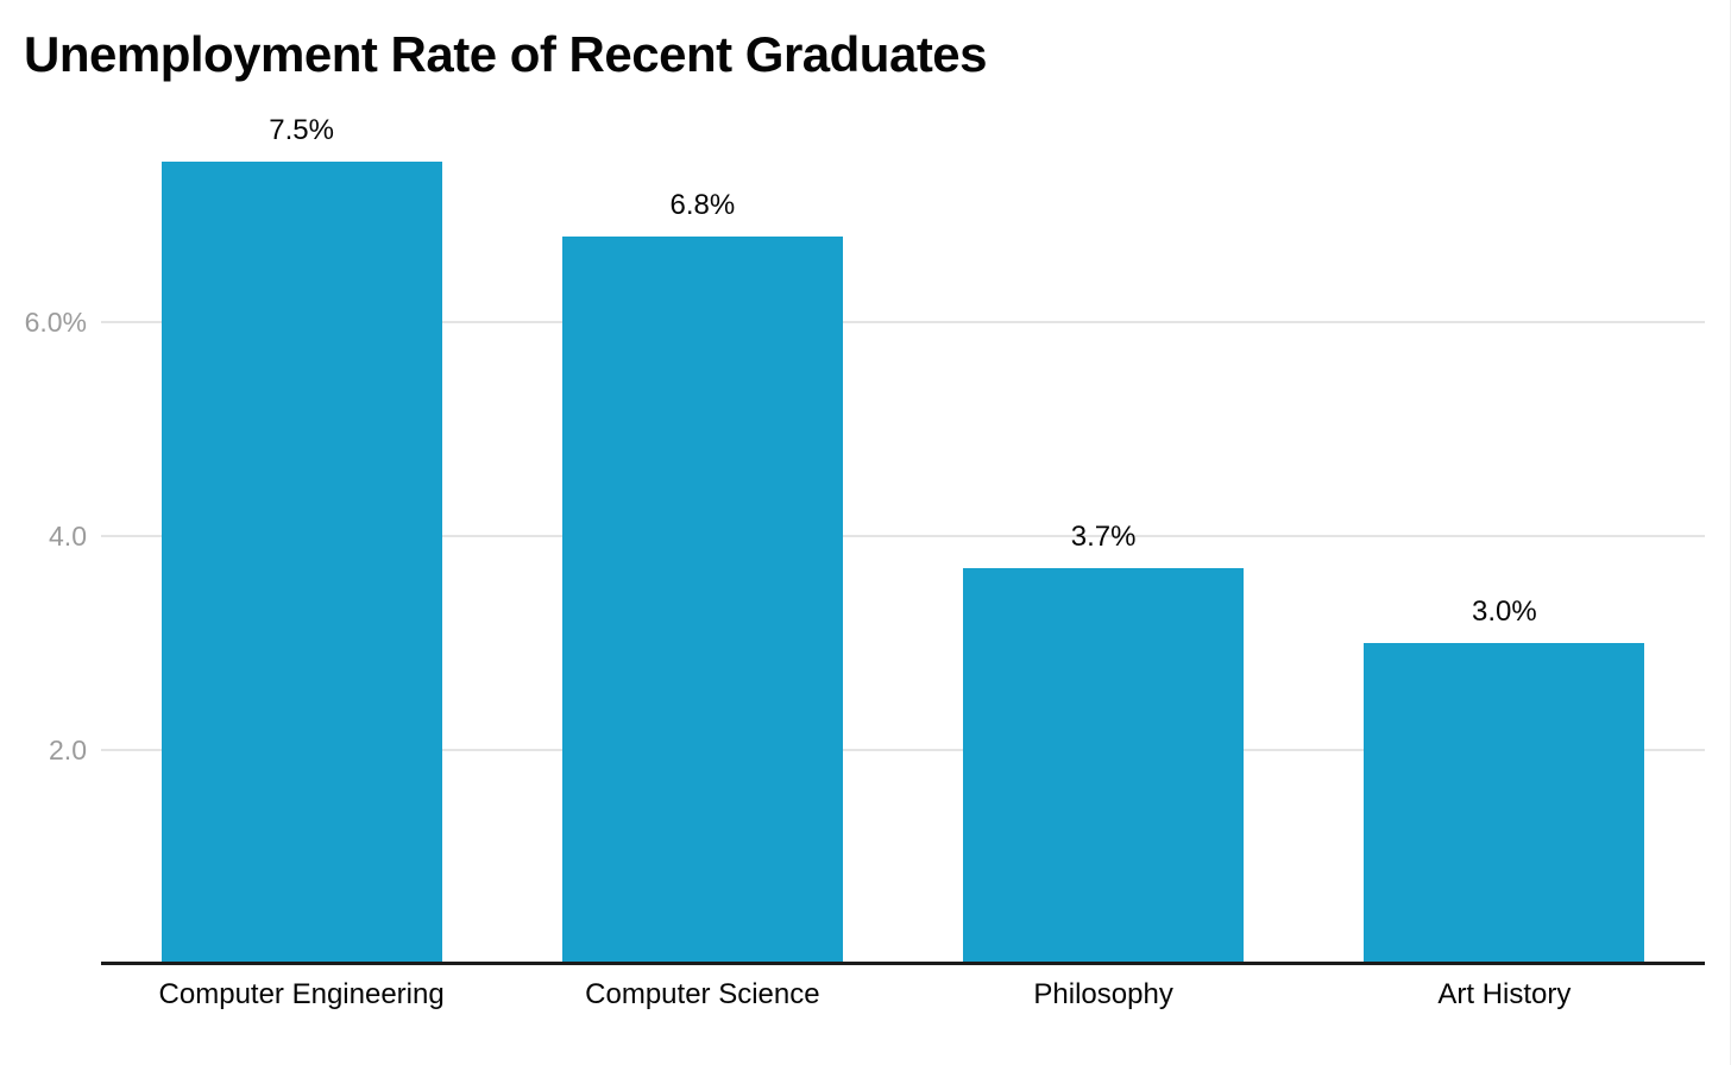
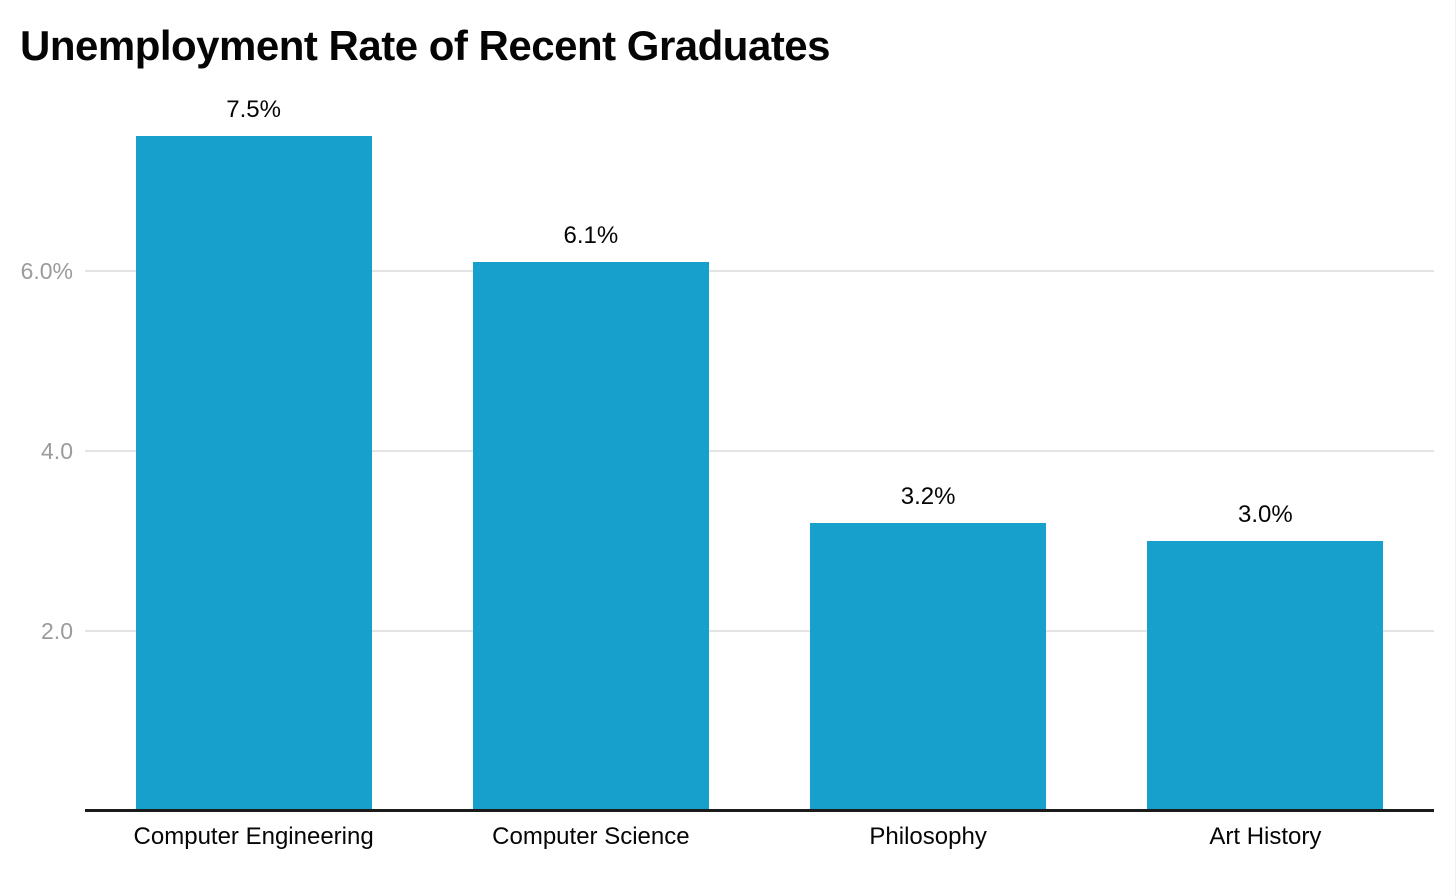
Computer Science: 6.8% -> 6.1%
Philosophy: 3.7% -> 3.2%
